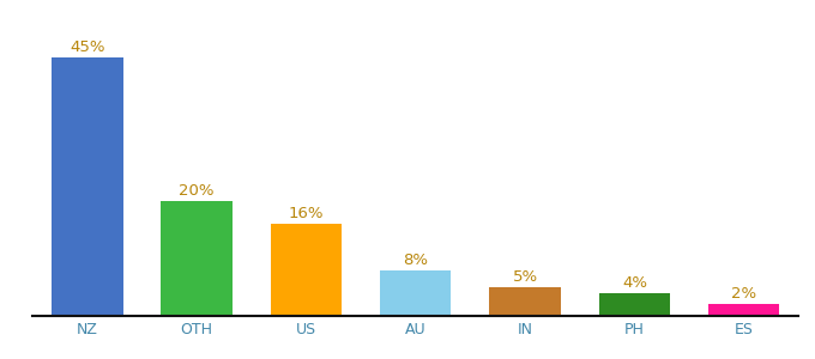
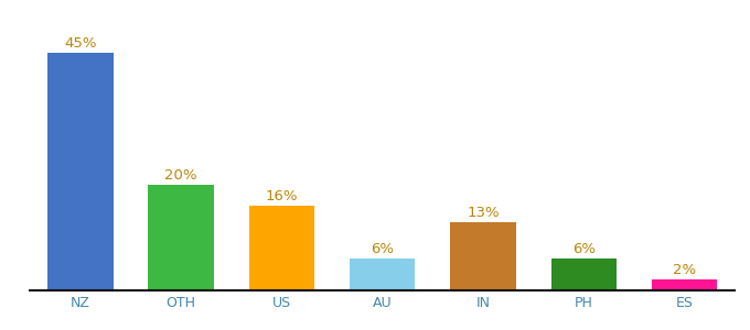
AU: 8% -> 6%
IN: 5% -> 13%
PH: 4% -> 6%
